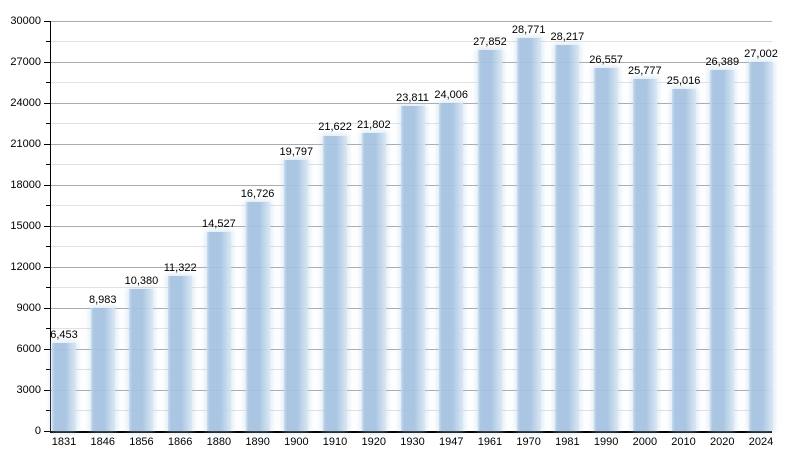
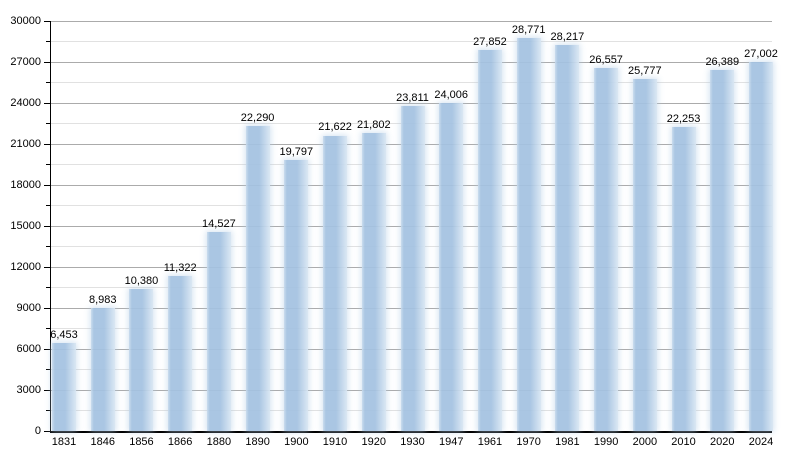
1890: 16,726 -> 22,290
2010: 25,016 -> 22,253
